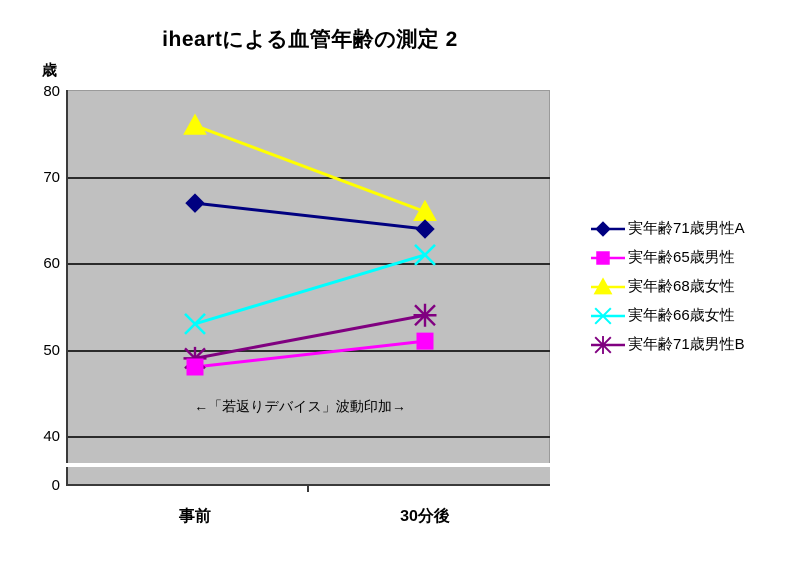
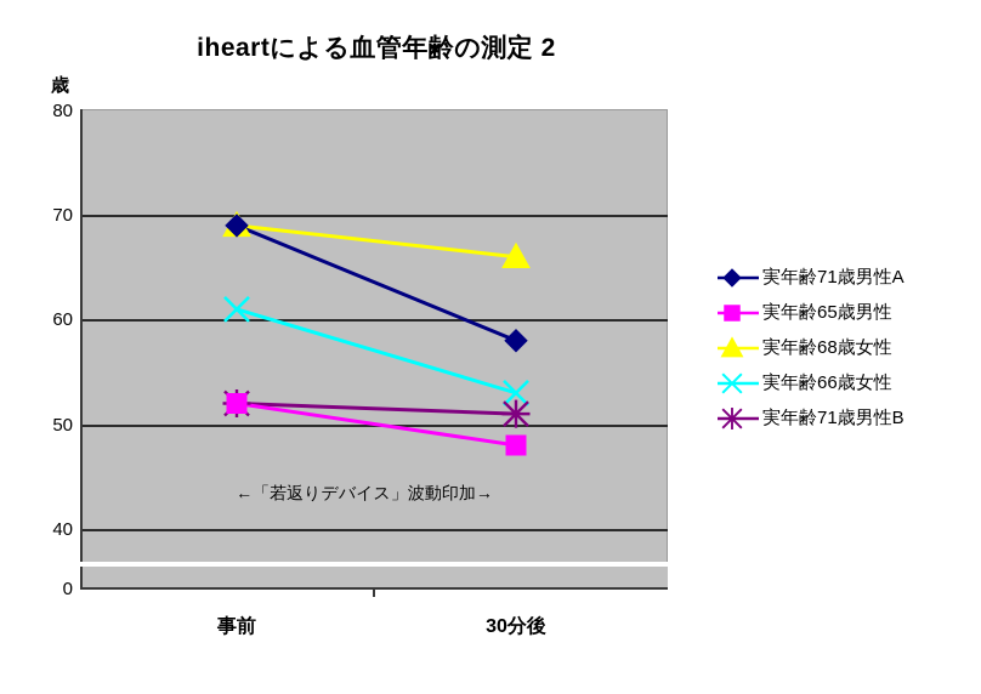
実年齢71歳男性A/事前: 67 -> 69
実年齢65歳男性/事前: 48 -> 52
実年齢68歳女性/事前: 76 -> 69
実年齢66歳女性/事前: 53 -> 61
実年齢71歳男性B/事前: 49 -> 52
実年齢71歳男性A/30分後: 64 -> 58
実年齢65歳男性/30分後: 51 -> 48
実年齢66歳女性/30分後: 61 -> 53
実年齢71歳男性B/30分後: 54 -> 51
